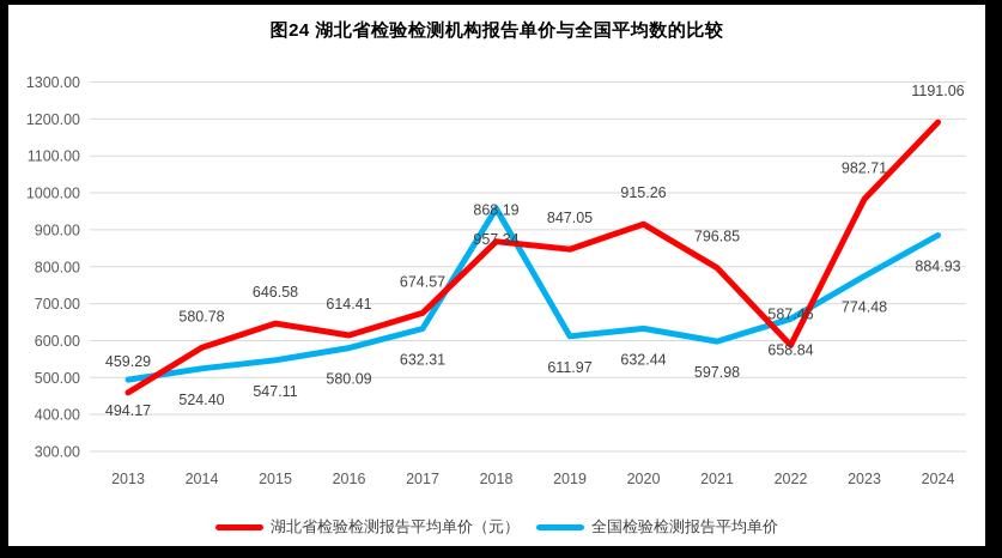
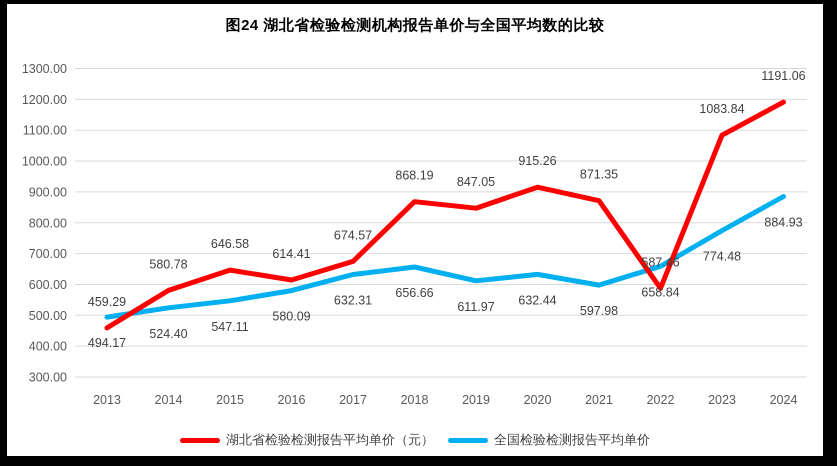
全国检验检测报告平均单价/2018: 957.34 -> 656.66
湖北省检验检测报告平均单价（元）/2021: 796.85 -> 871.35
湖北省检验检测报告平均单价（元）/2023: 982.71 -> 1083.84
